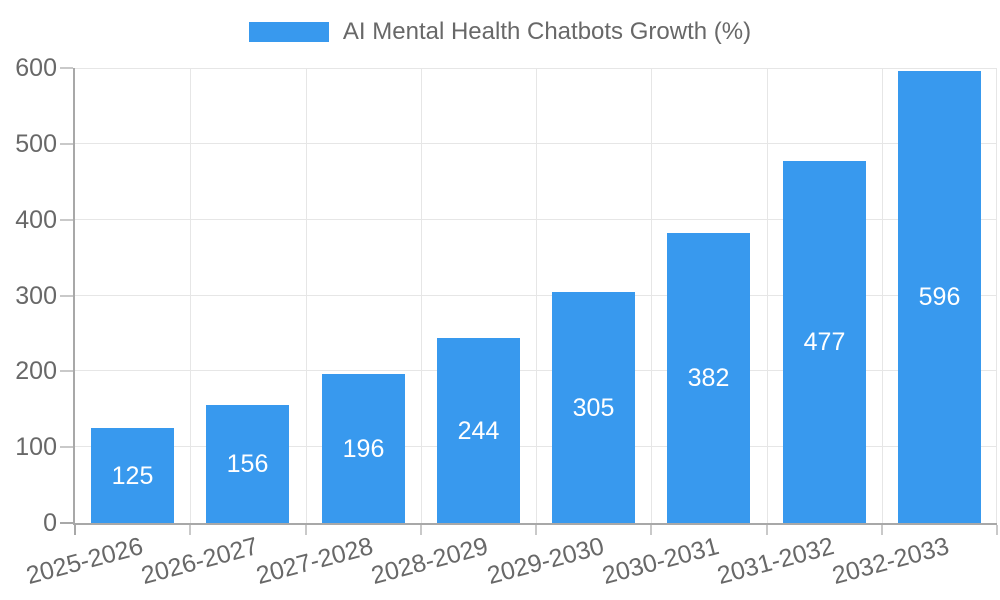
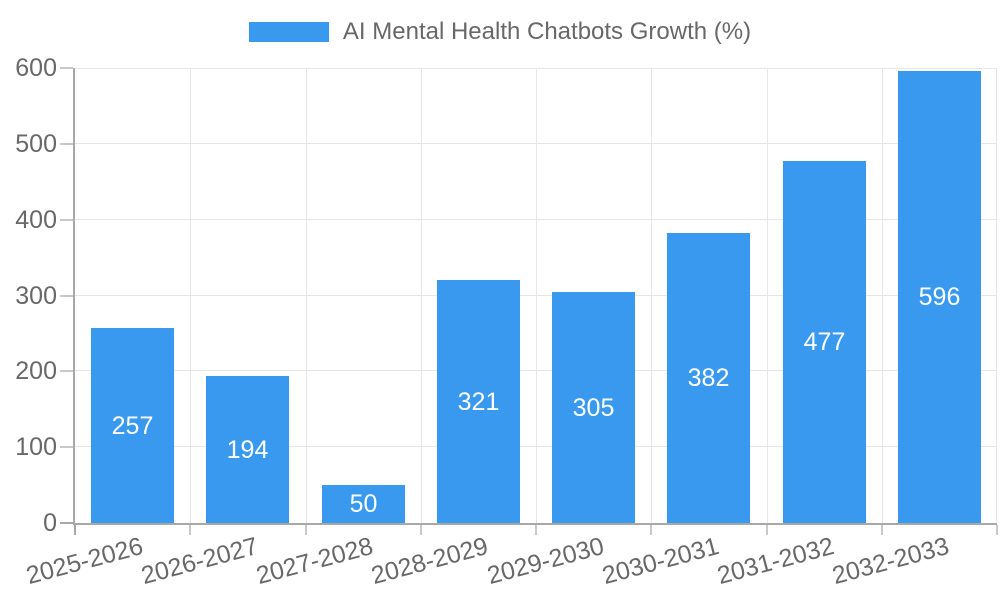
2025-2026: 125 -> 257
2026-2027: 156 -> 194
2027-2028: 196 -> 50
2028-2029: 244 -> 321
